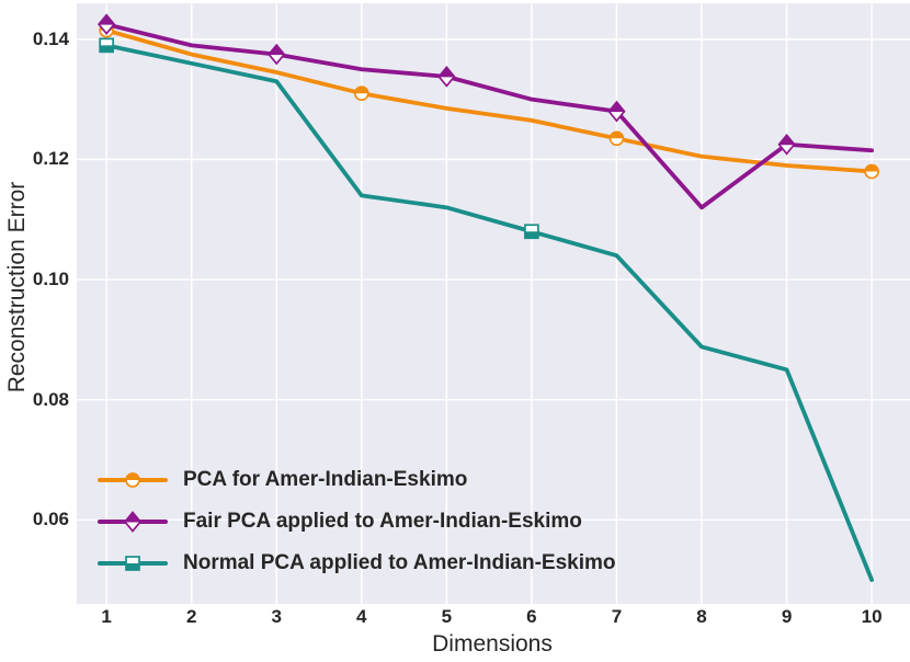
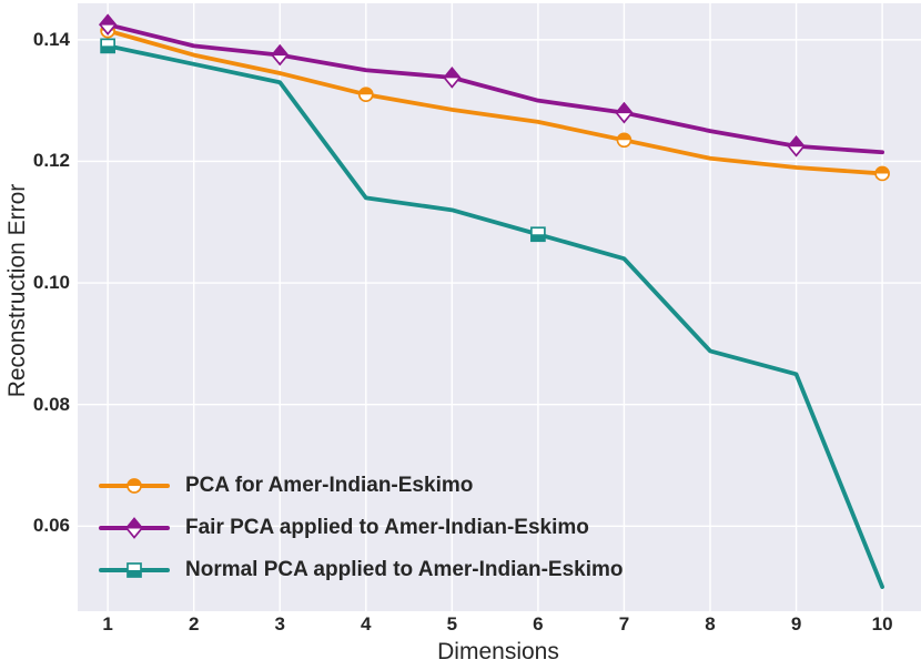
Fair PCA applied to Amer-Indian-Eskimo/8: 0.112 -> 0.125
